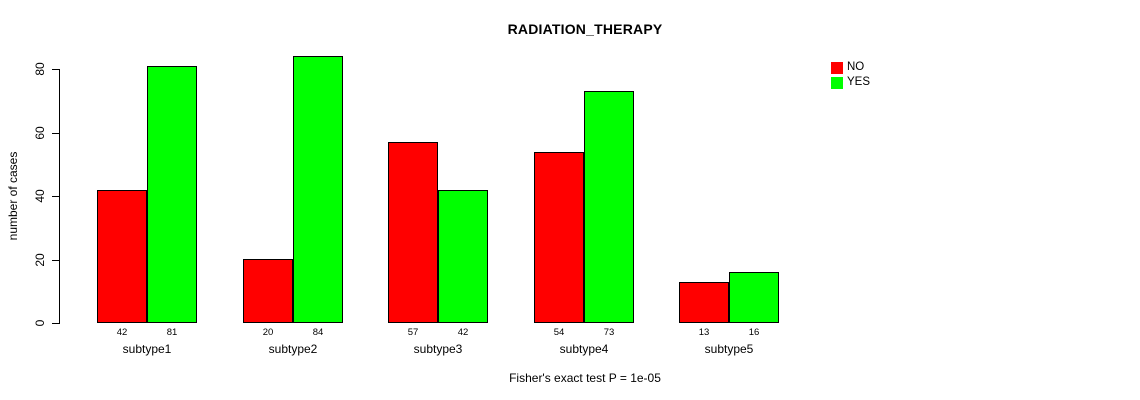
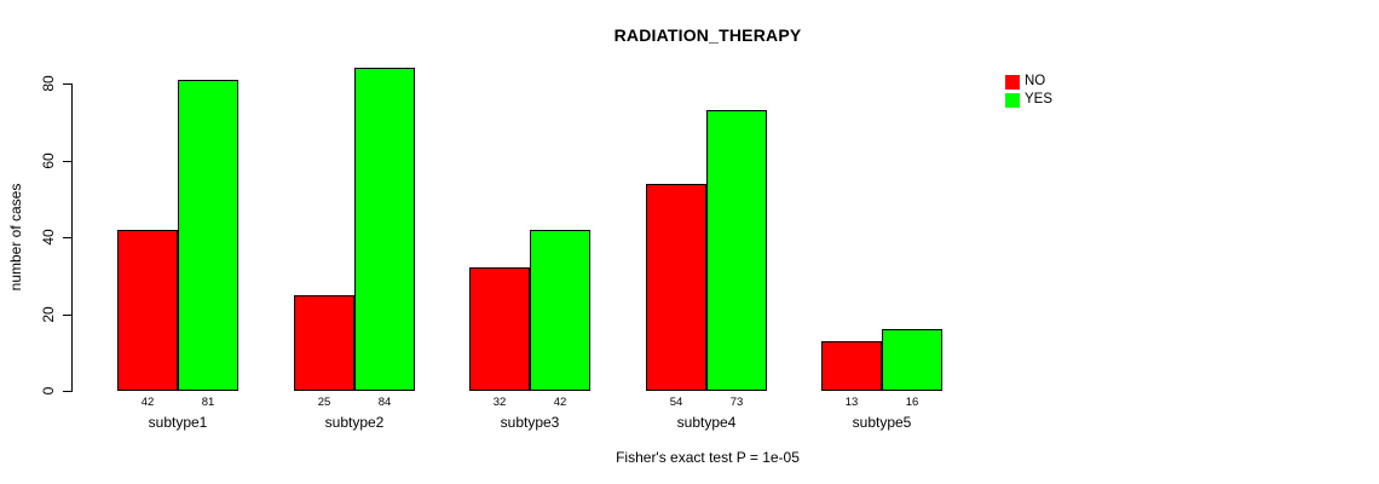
NO/subtype2: 20 -> 25
NO/subtype3: 57 -> 32
